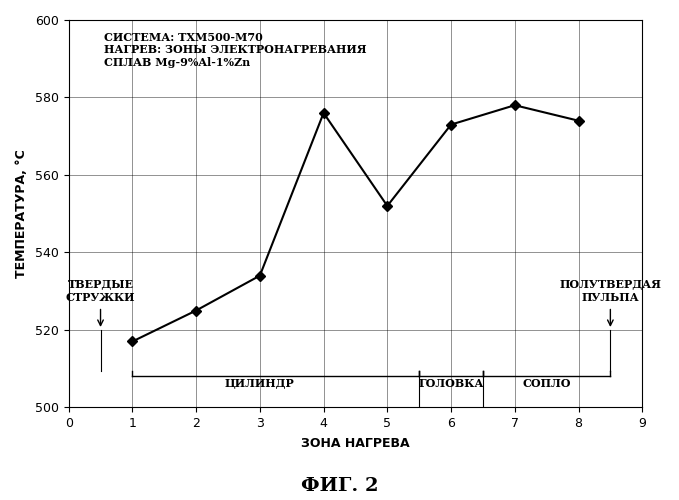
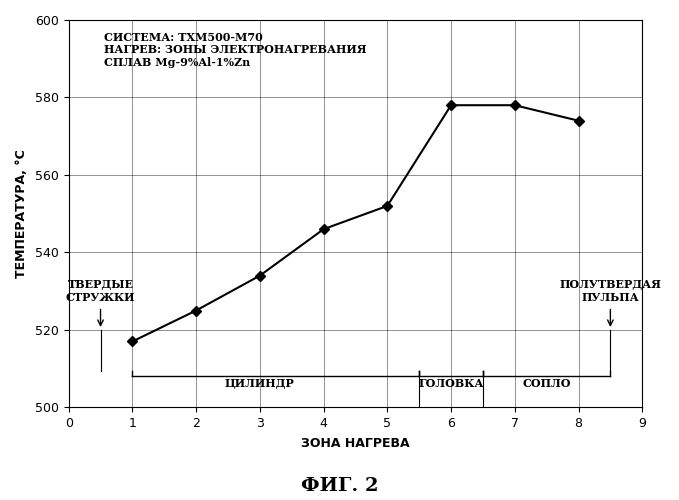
4: 576 -> 546
6: 573 -> 578
